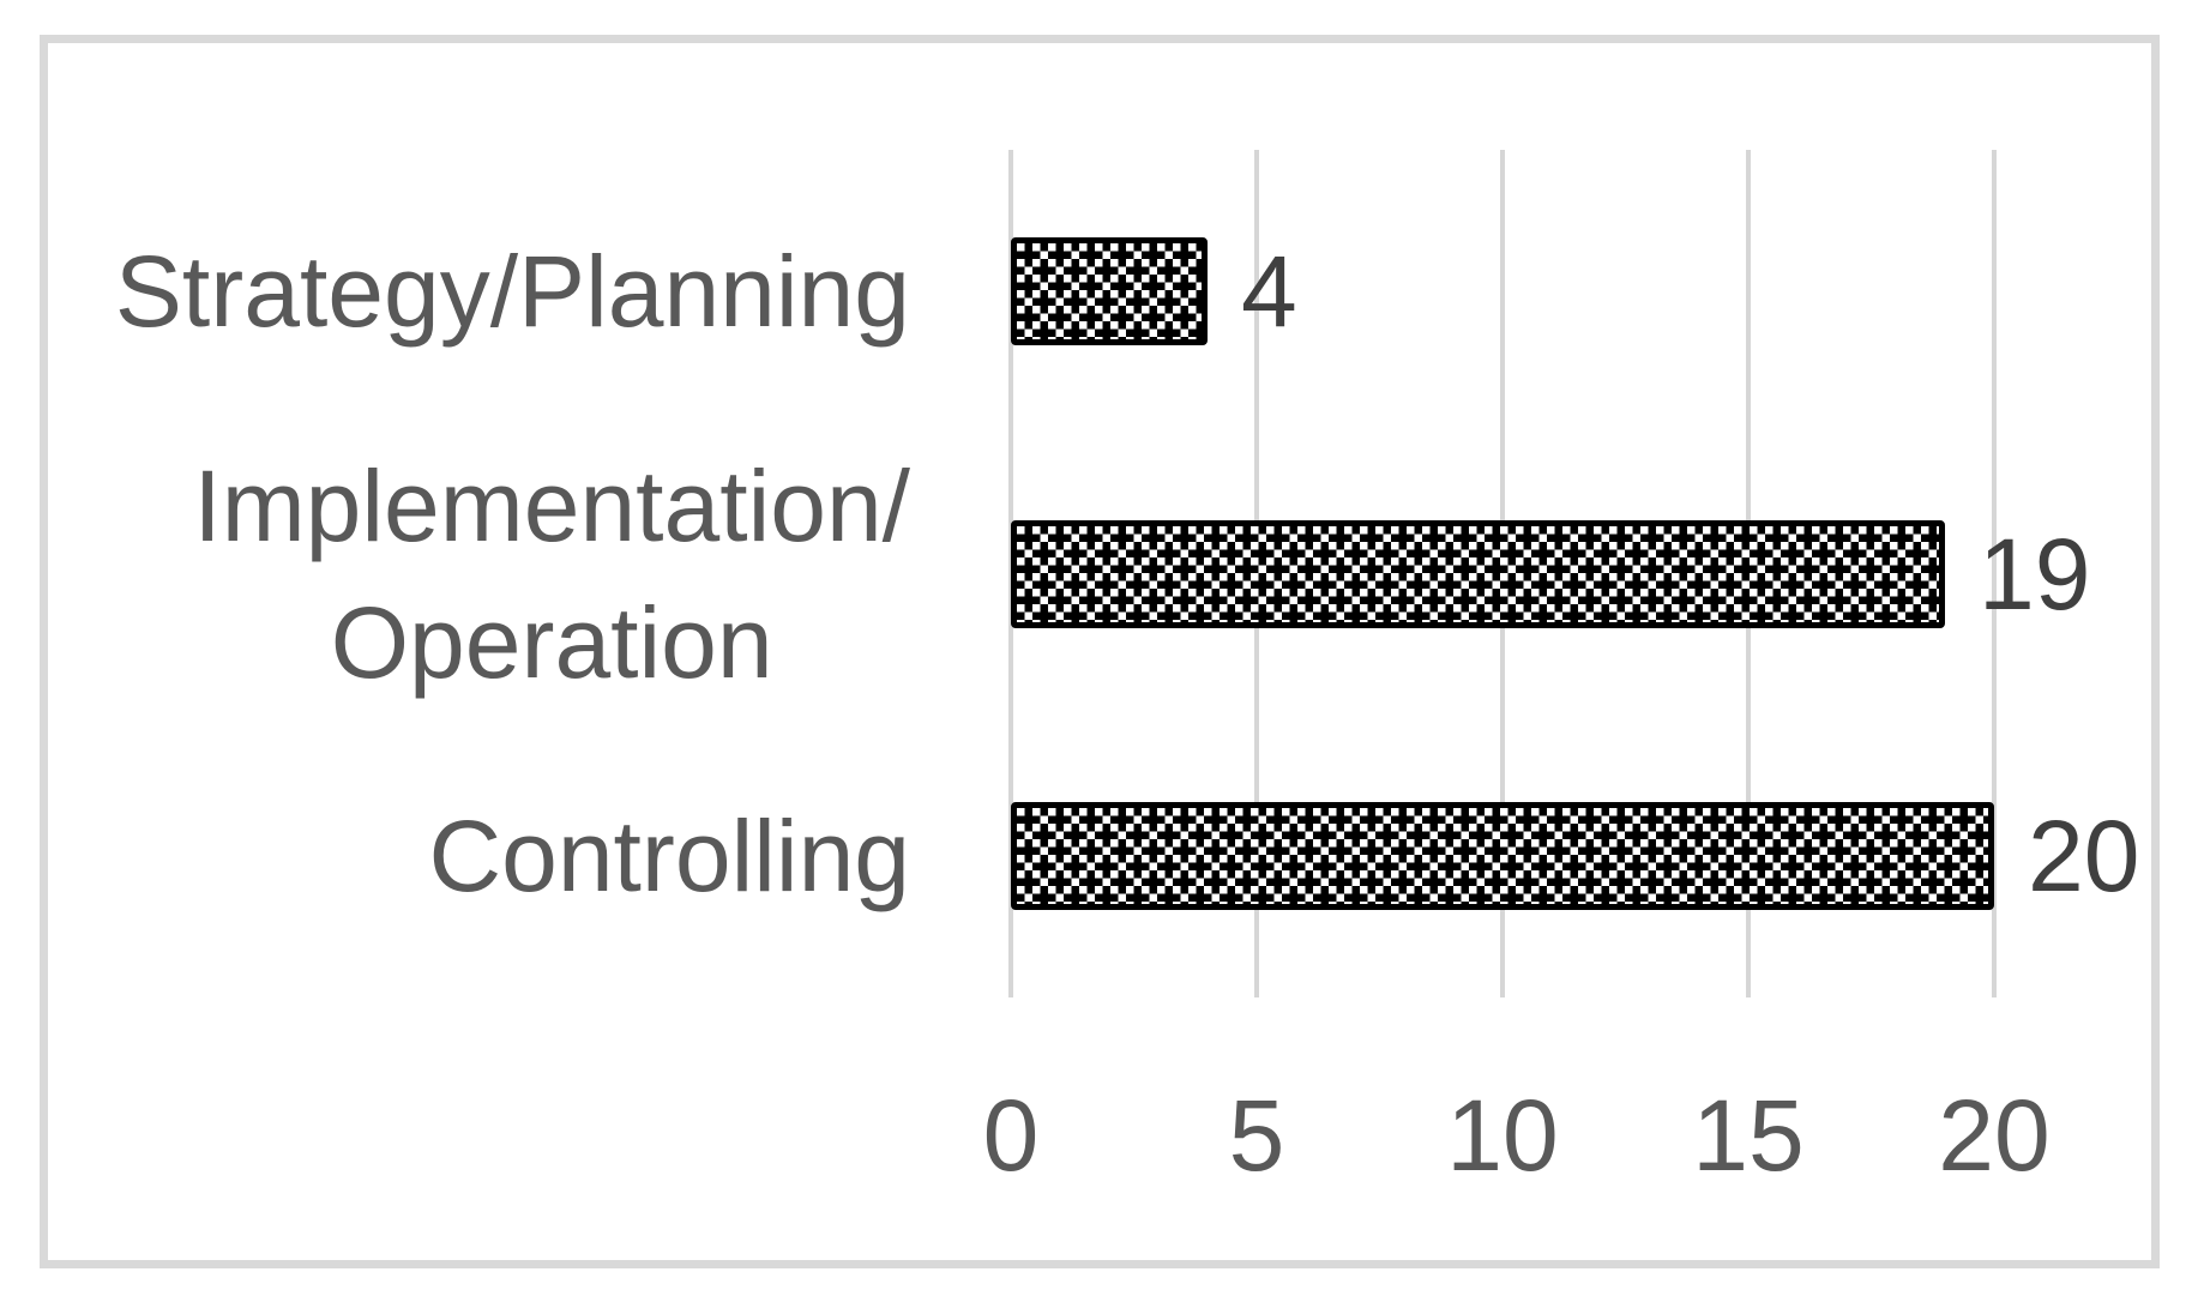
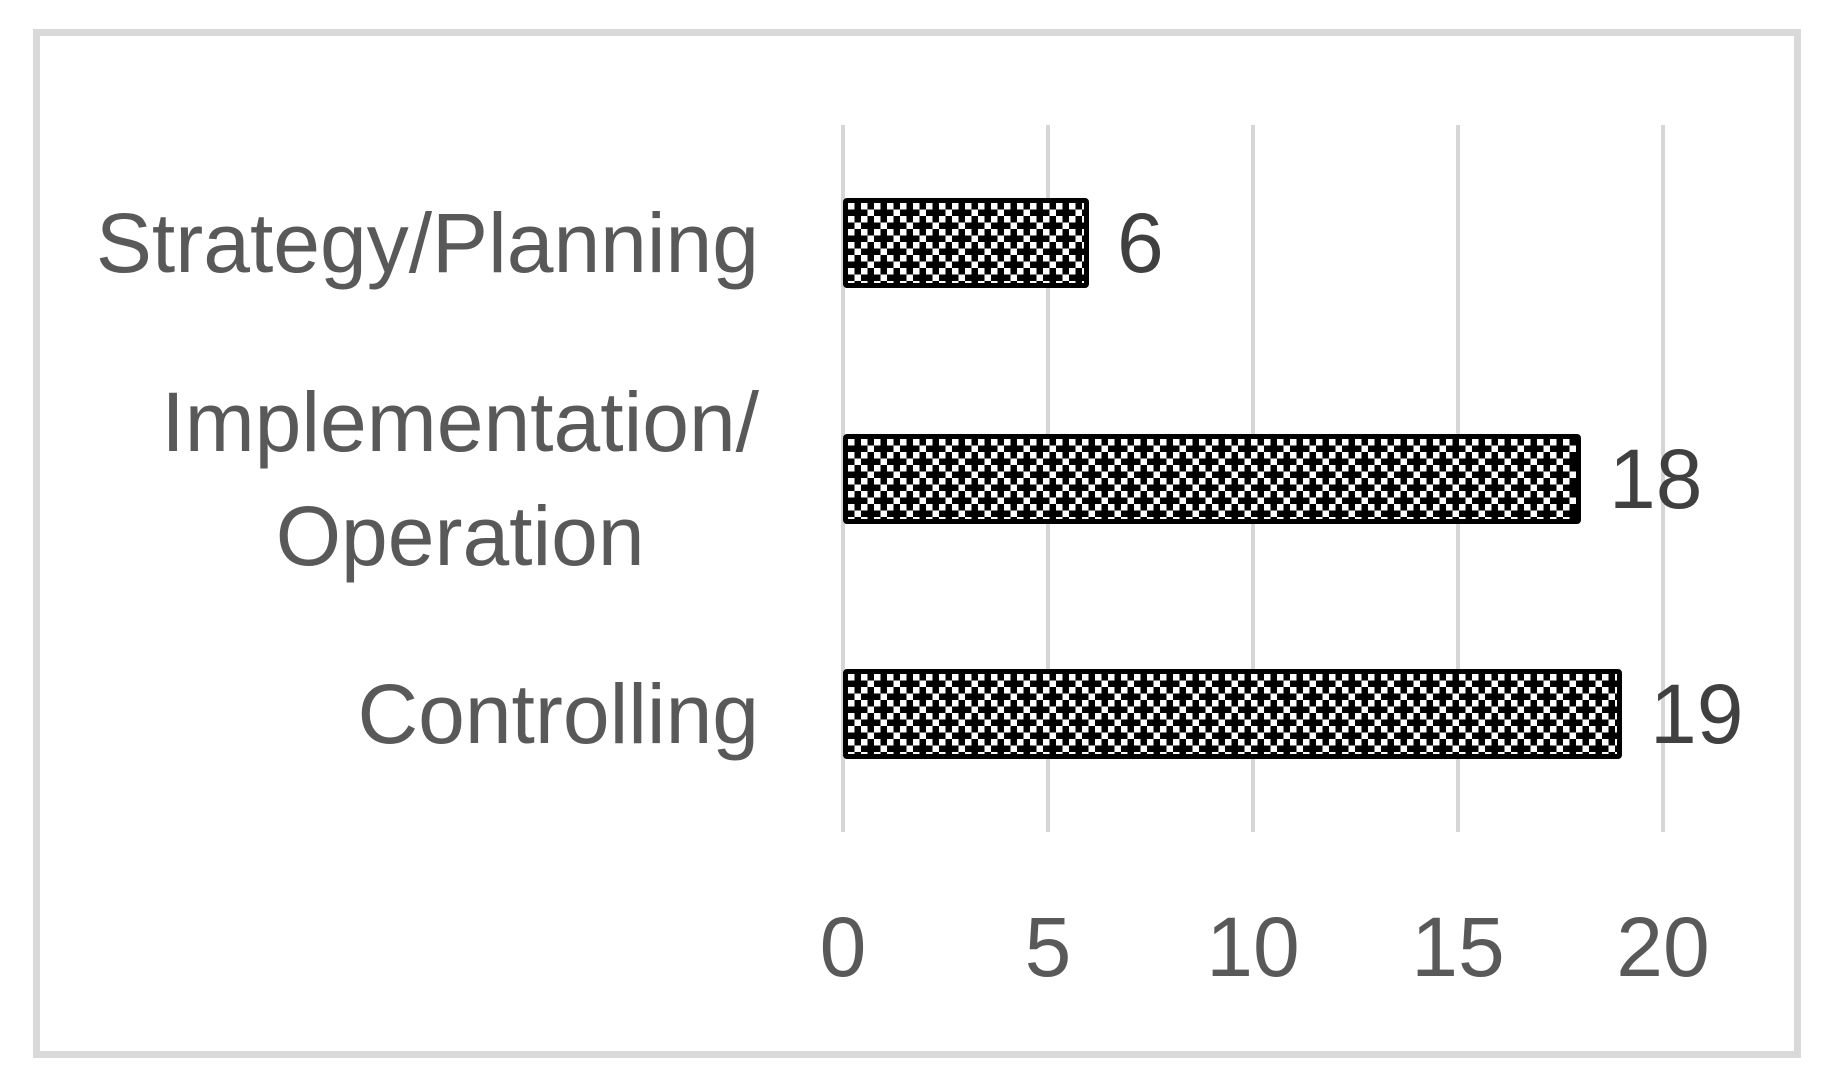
Strategy/Planning: 4 -> 6
Implementation/ Operation: 19 -> 18
Controlling: 20 -> 19
